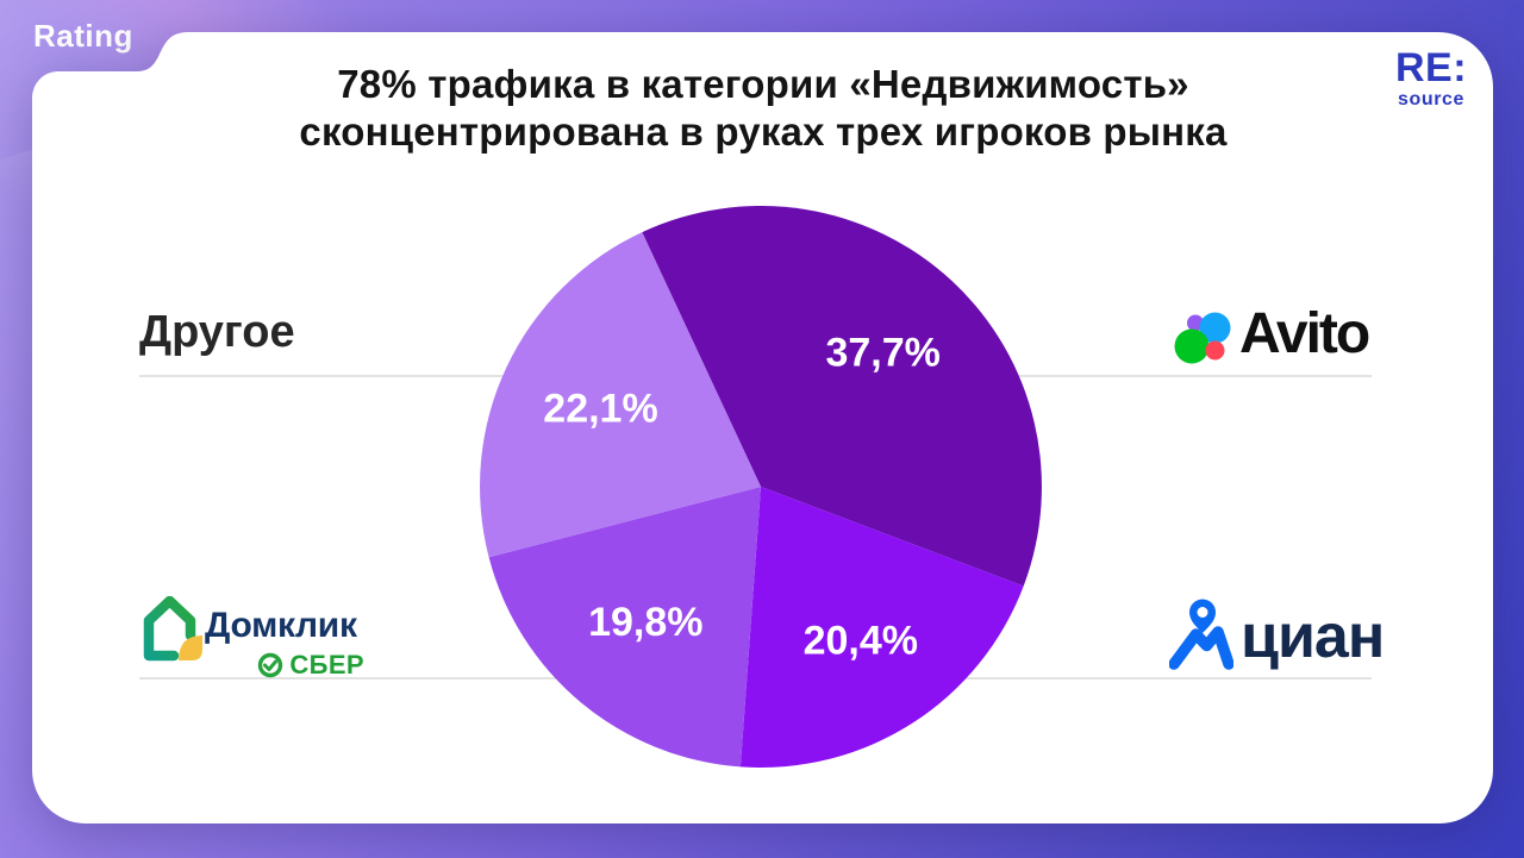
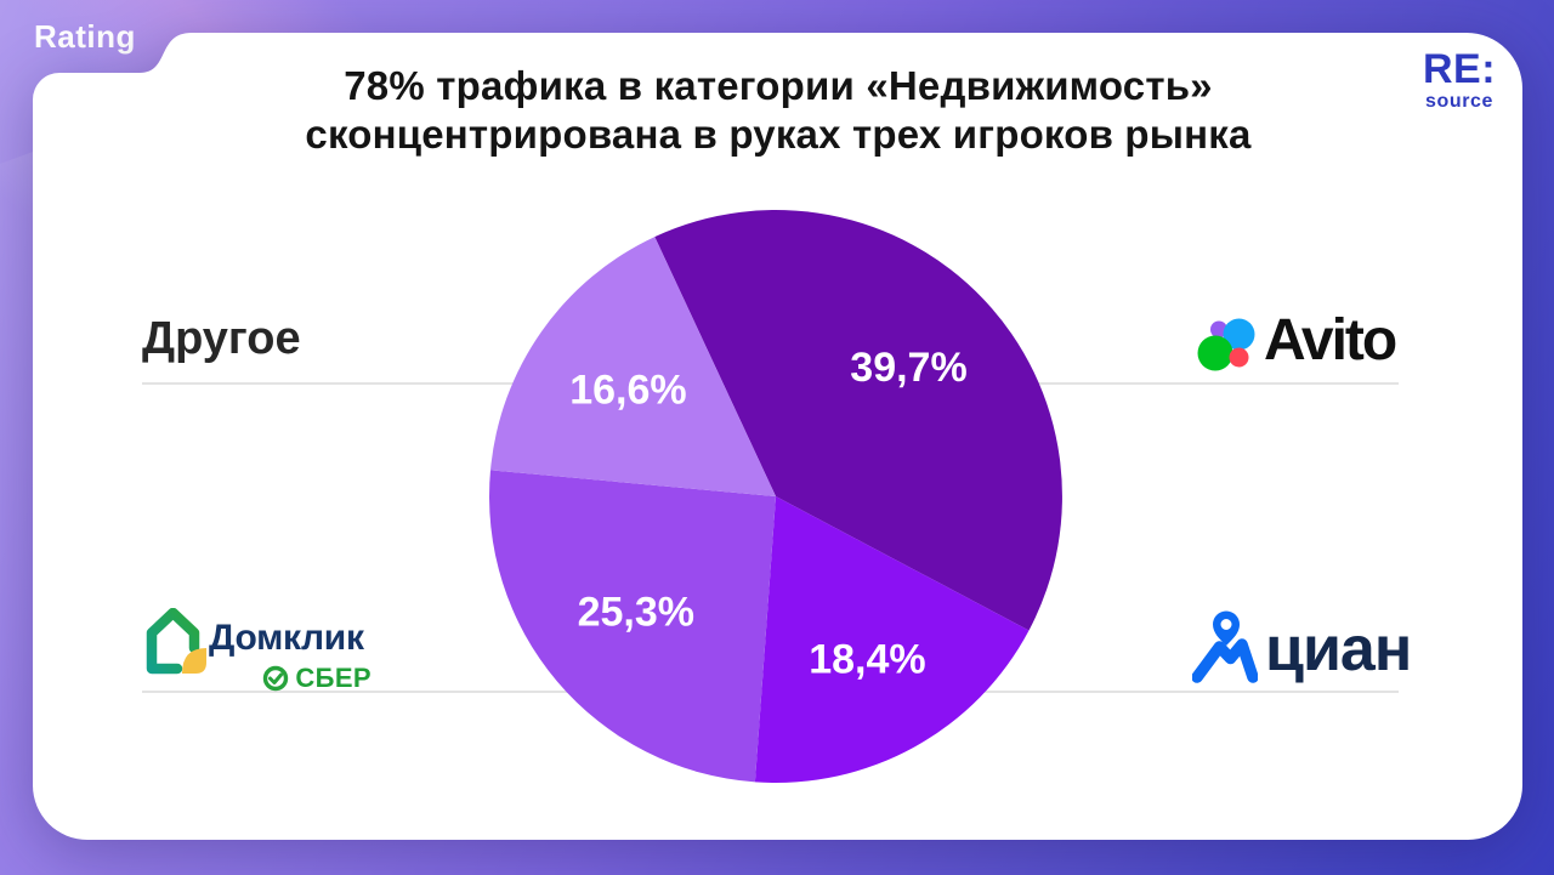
Avito: 37,7% -> 39,7%
циан: 20,4% -> 18,4%
Домклик: 19,8% -> 25,3%
Другое: 22,1% -> 16,6%
